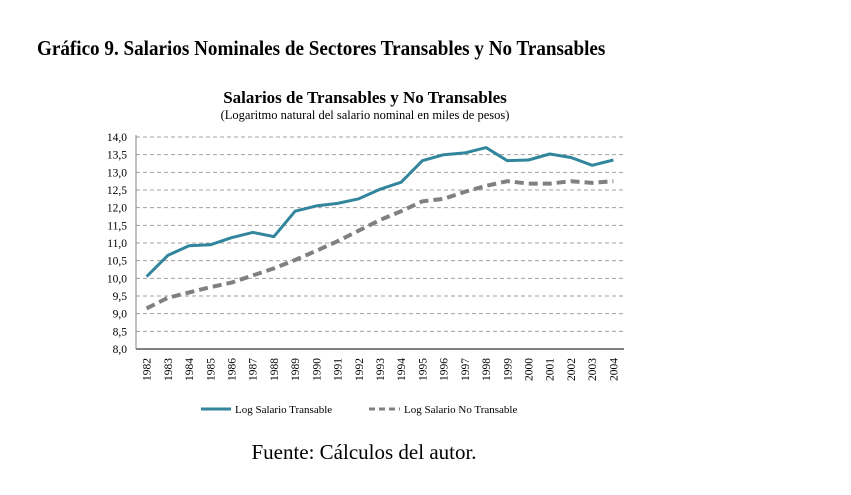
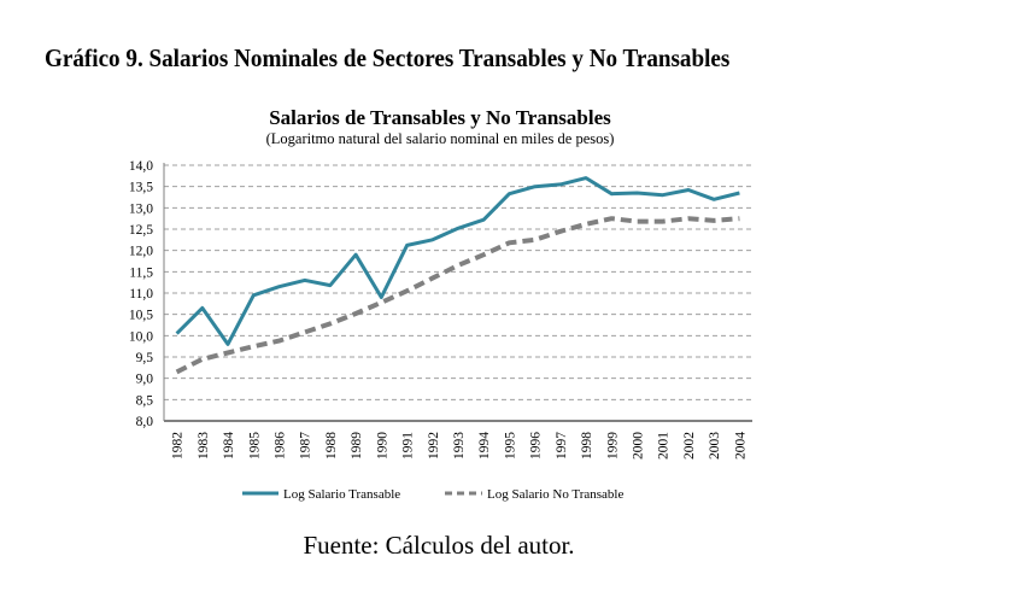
Log Salario Transable/1984: 10,9 -> 9,8
Log Salario Transable/1990: 12,1 -> 10,9
Log Salario Transable/2001: 13,5 -> 13,3
